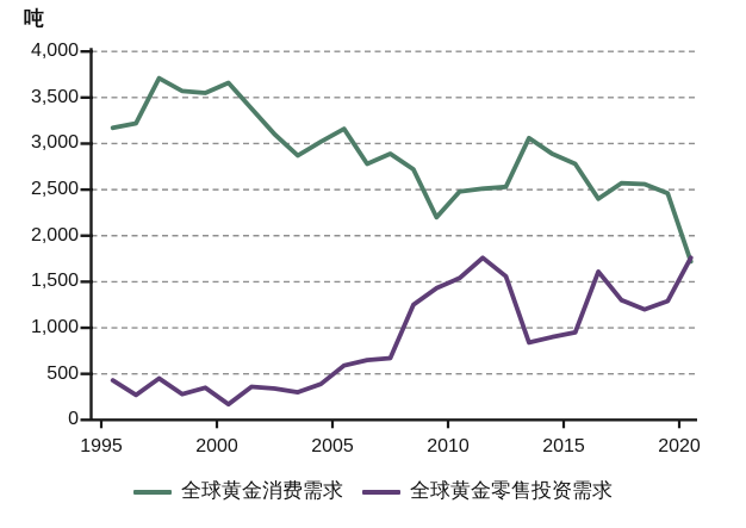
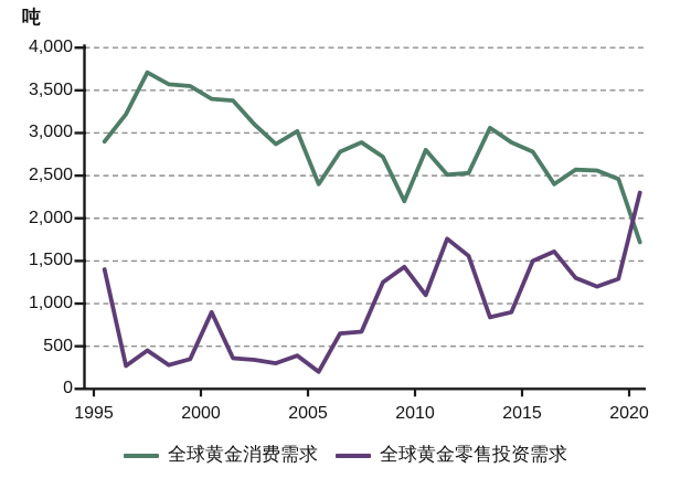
全球黄金消费需求/1995: 3200 -> 2900
全球黄金零售投资需求/1995: 400 -> 1400
全球黄金消费需求/2000: 3700 -> 3400
全球黄金零售投资需求/2000: 200 -> 900
全球黄金消费需求/2005: 3200 -> 2400
全球黄金零售投资需求/2005: 600 -> 200
全球黄金消费需求/2010: 2500 -> 2800
全球黄金零售投资需求/2010: 1500 -> 1100
全球黄金零售投资需求/2015: 1000 -> 1500
全球黄金零售投资需求/2020: 1800 -> 2300
